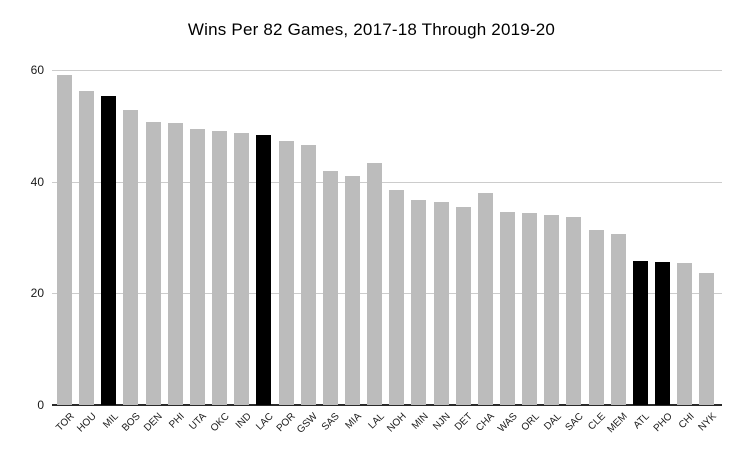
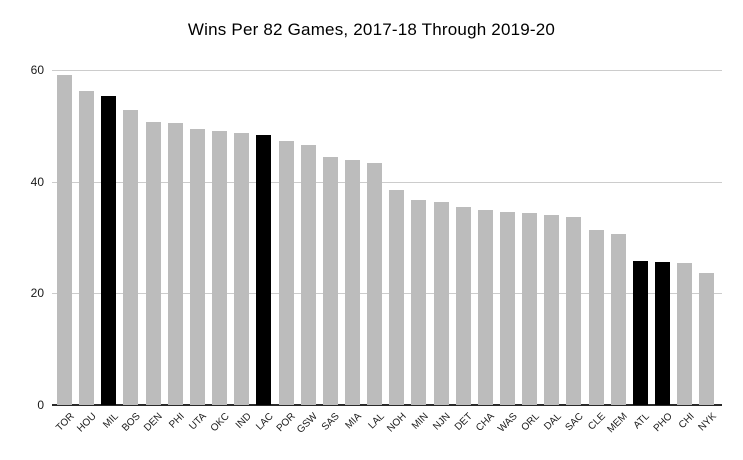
SAS: 42 -> 44
MIA: 41 -> 44
CHA: 38 -> 35
